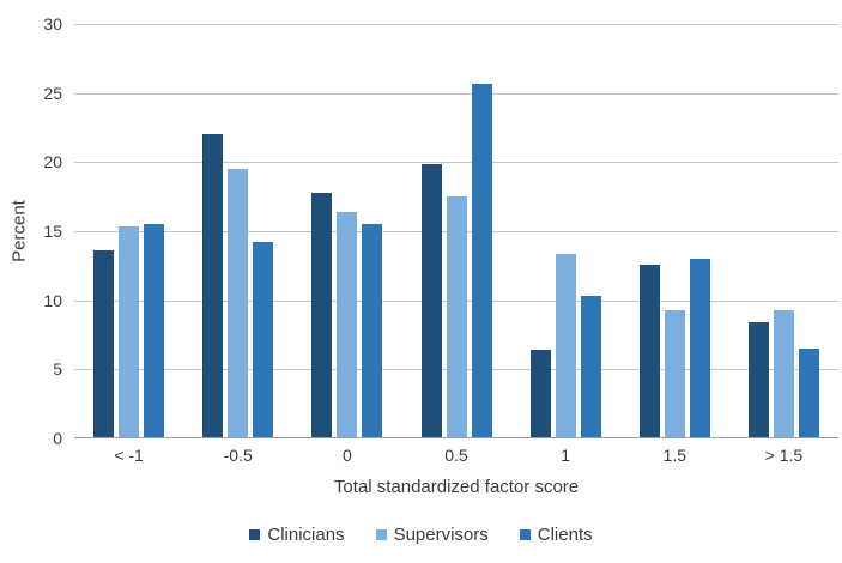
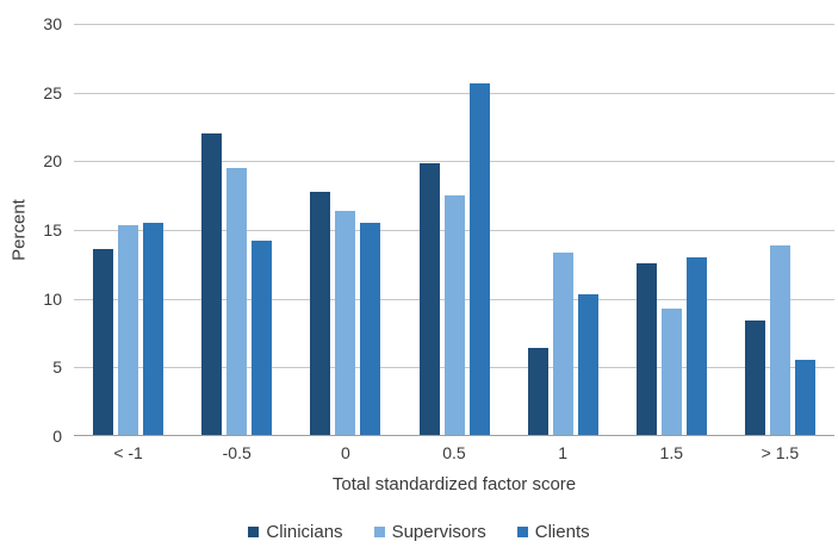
Supervisors/> 1.5: 9.2 -> 13.8
Clients/> 1.5: 6.4 -> 5.5
